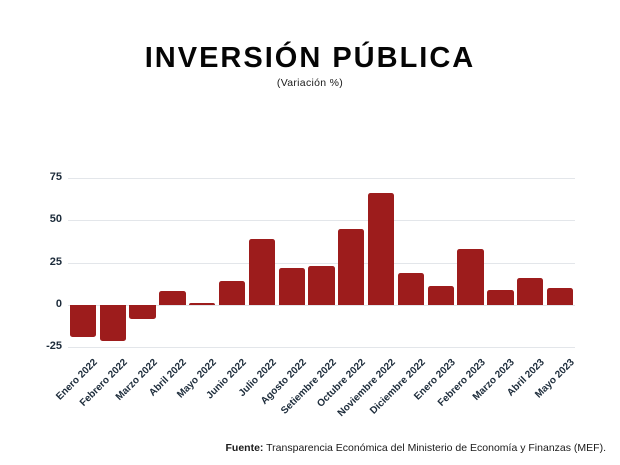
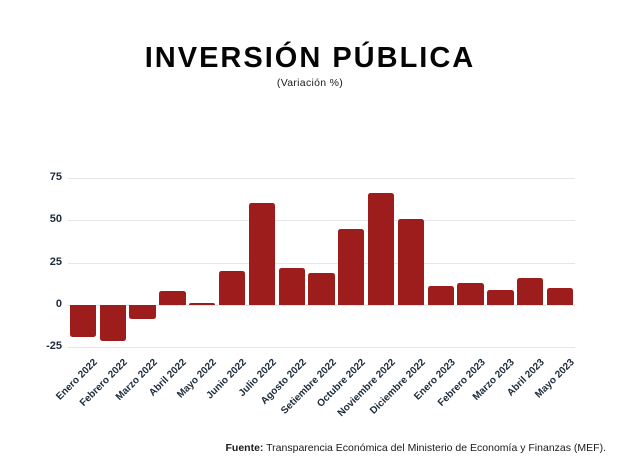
Junio 2022: 14 -> 20
Julio 2022: 39 -> 60
Setiembre 2022: 23 -> 19
Diciembre 2022: 19 -> 51
Febrero 2023: 33 -> 13
